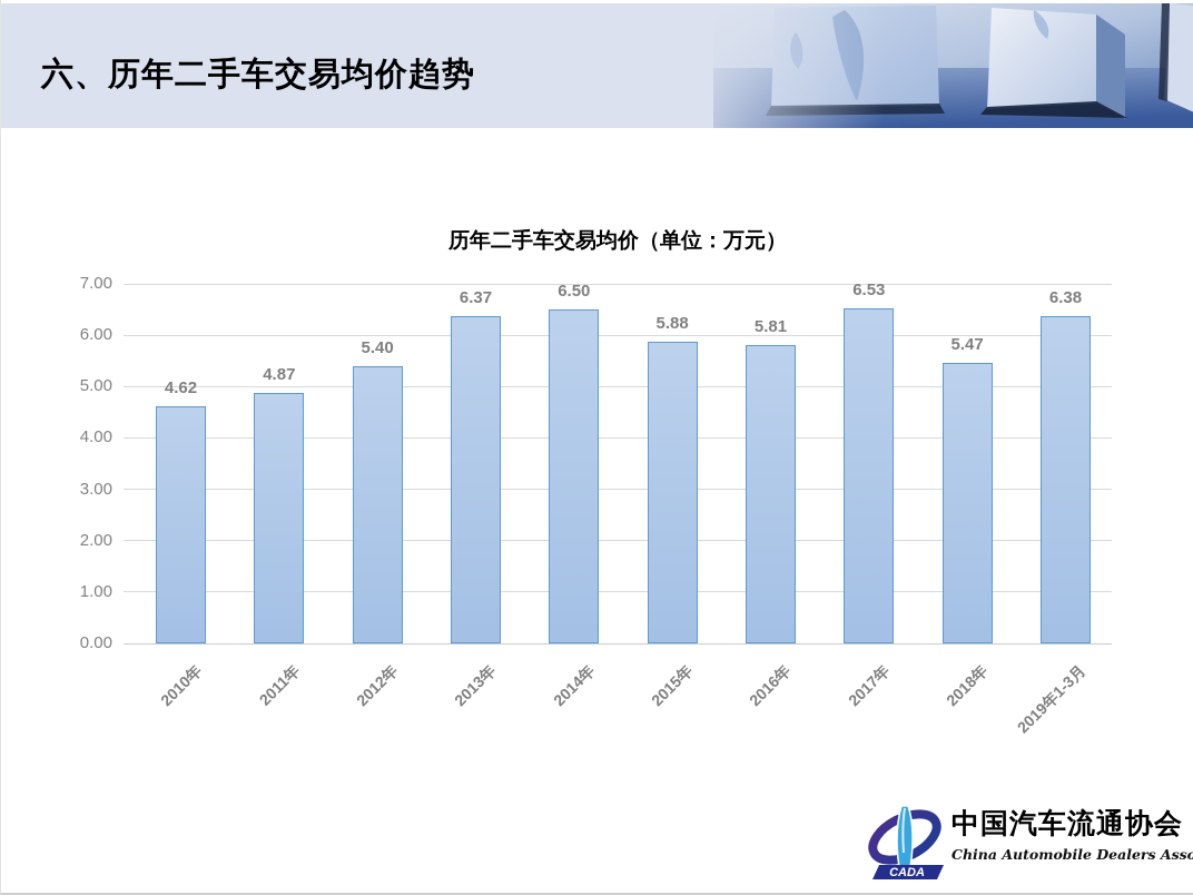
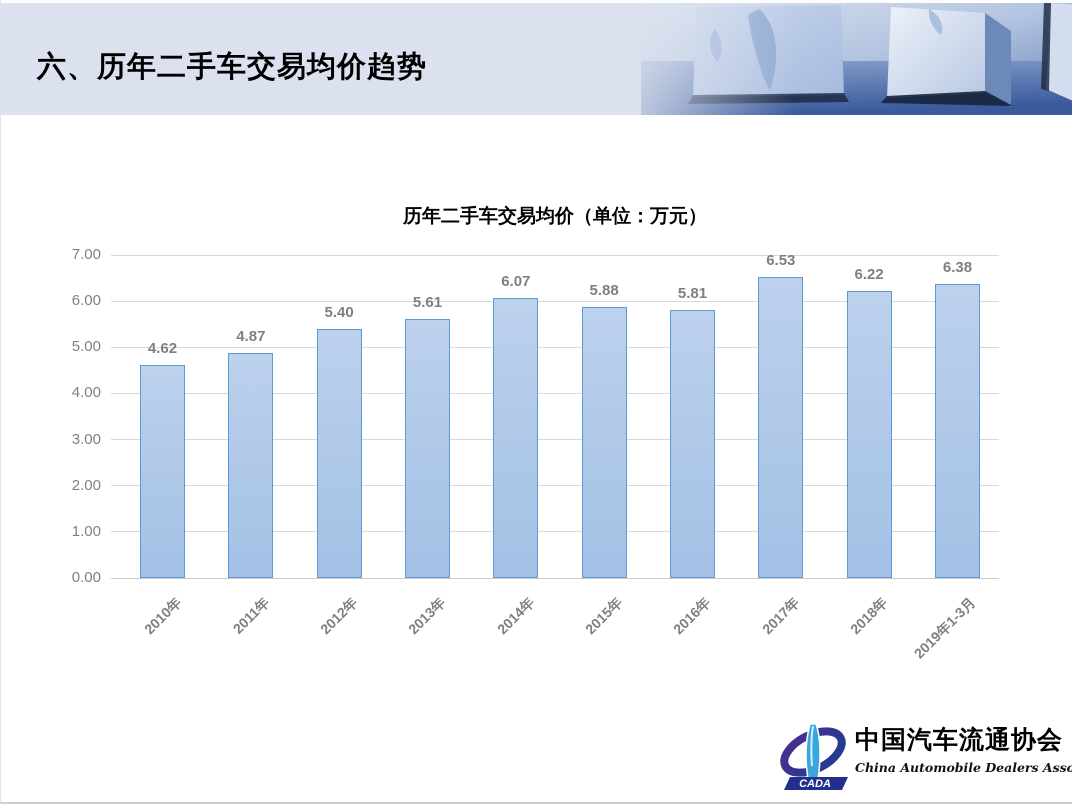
2013年: 6.37 -> 5.61
2014年: 6.50 -> 6.07
2018年: 5.47 -> 6.22
